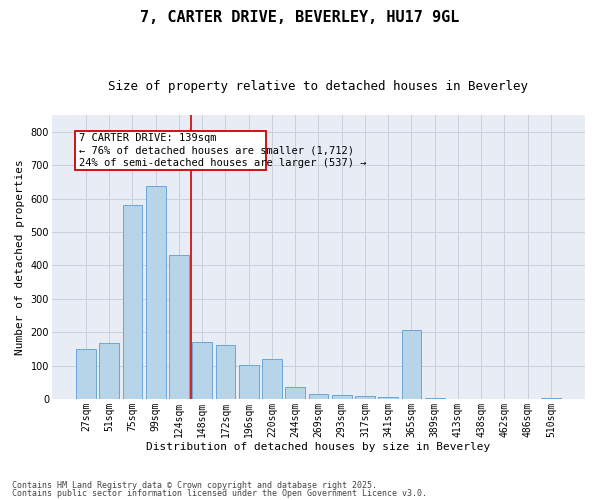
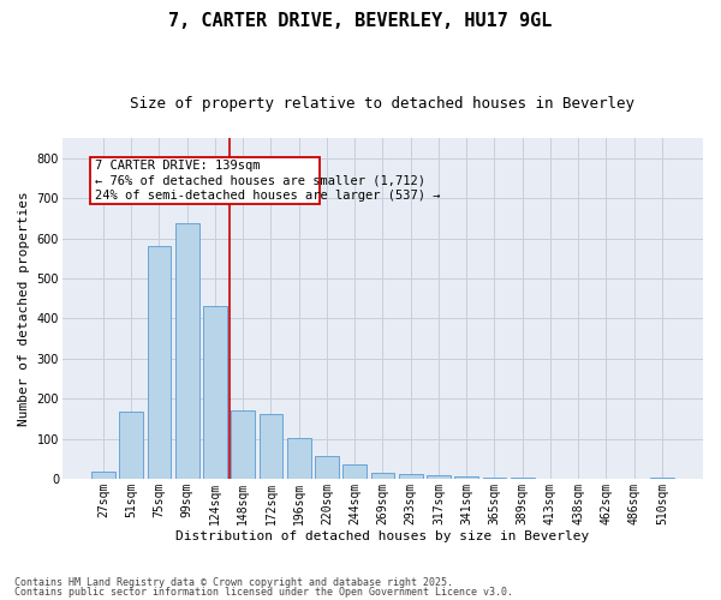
27sqm: 150 -> 18
220sqm: 120 -> 57
365sqm: 205 -> 4
